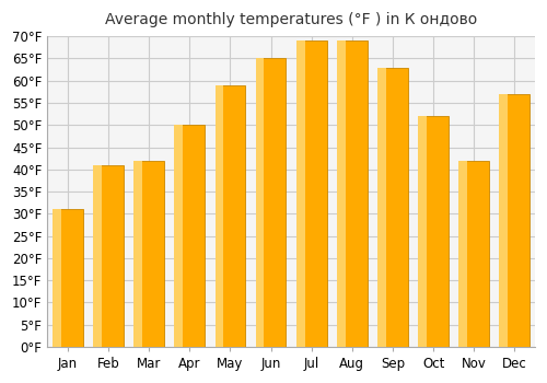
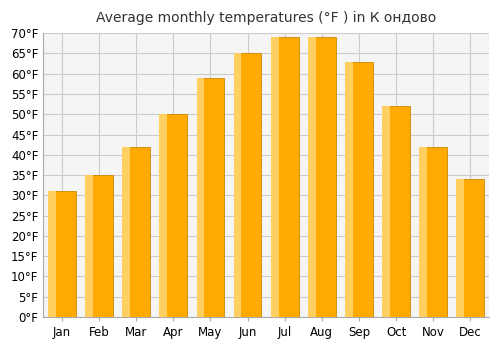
Feb: 41°F -> 35°F
Dec: 57°F -> 34°F
